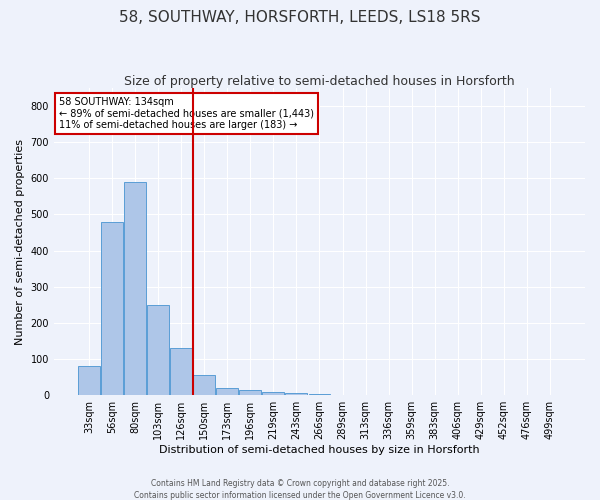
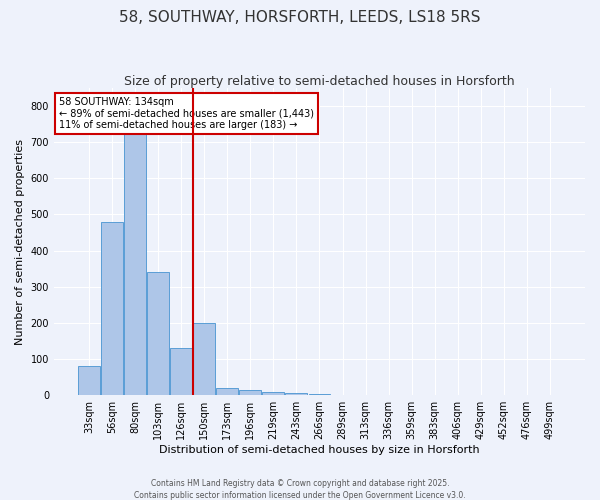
80sqm: 590 -> 725
103sqm: 250 -> 340
150sqm: 55 -> 200
